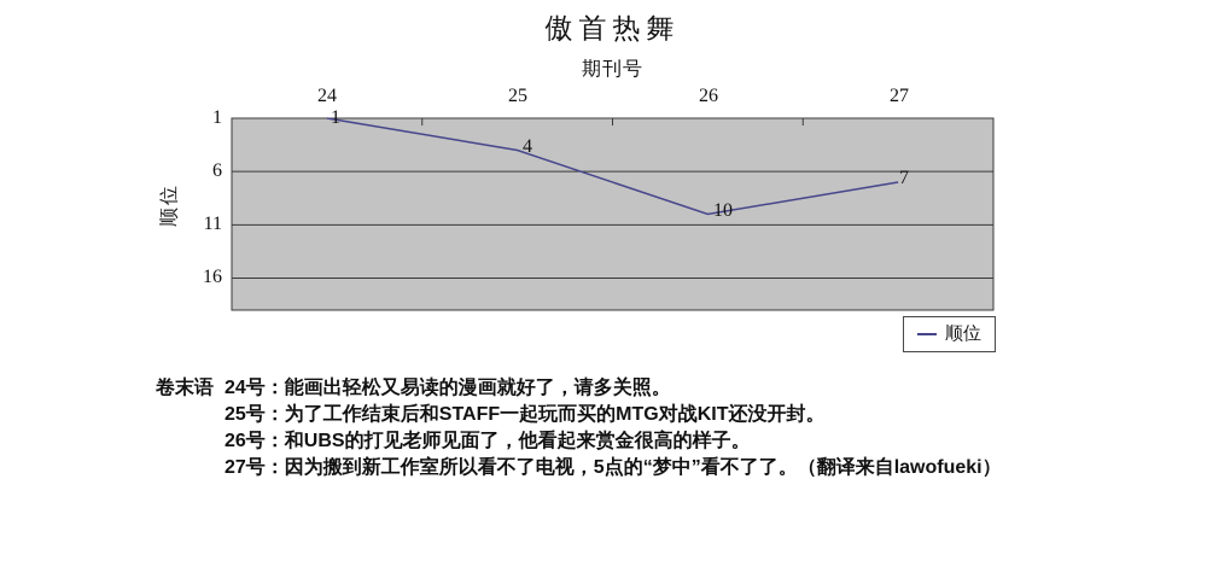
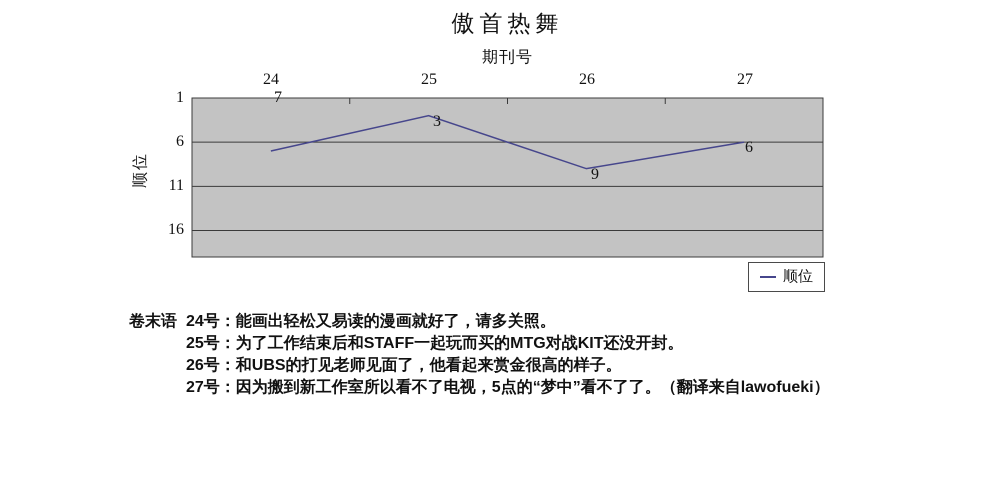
24: 1 -> 7
25: 4 -> 3
26: 10 -> 9
27: 7 -> 6
